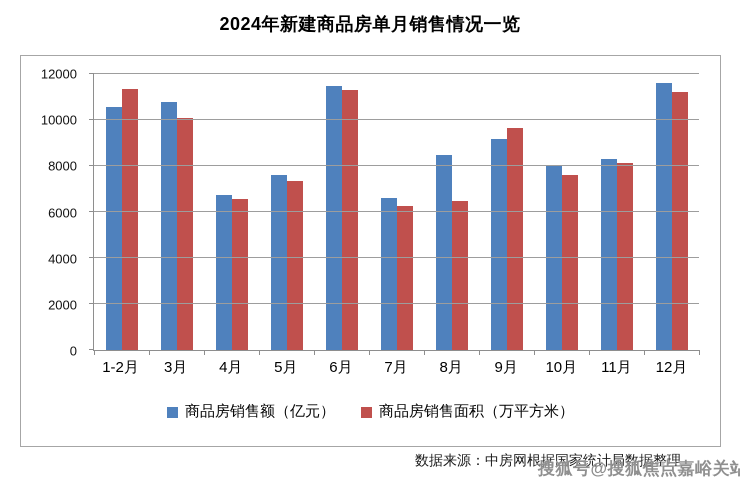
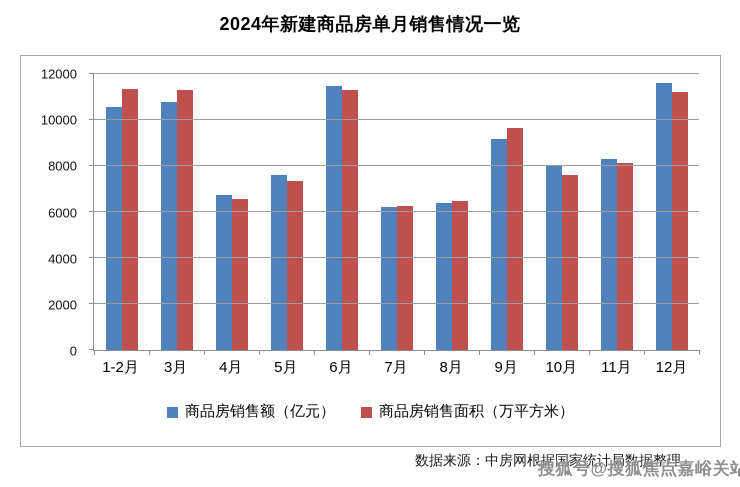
商品房销售面积（万平方米）/3月: 10100 -> 11300
商品房销售额（亿元）/7月: 6600 -> 6200
商品房销售额（亿元）/8月: 8500 -> 6400
